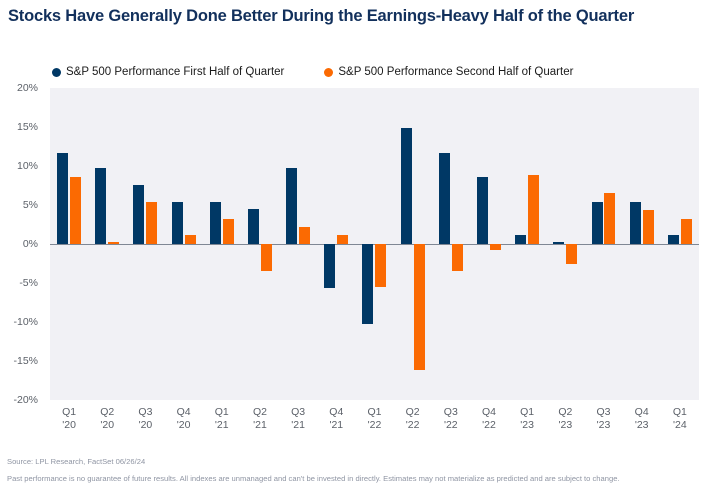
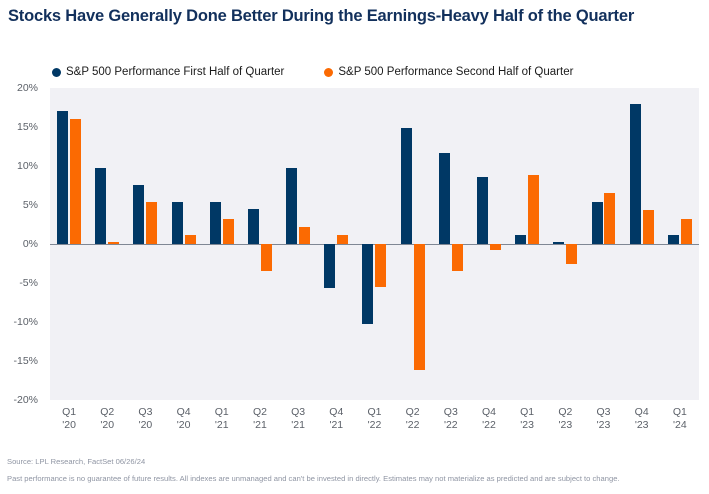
S&P 500 Performance First Half of Quarter/Q1 '20: 12% -> 17%
S&P 500 Performance Second Half of Quarter/Q1 '20: 9% -> 16%
S&P 500 Performance First Half of Quarter/Q4 '23: 5% -> 18%
